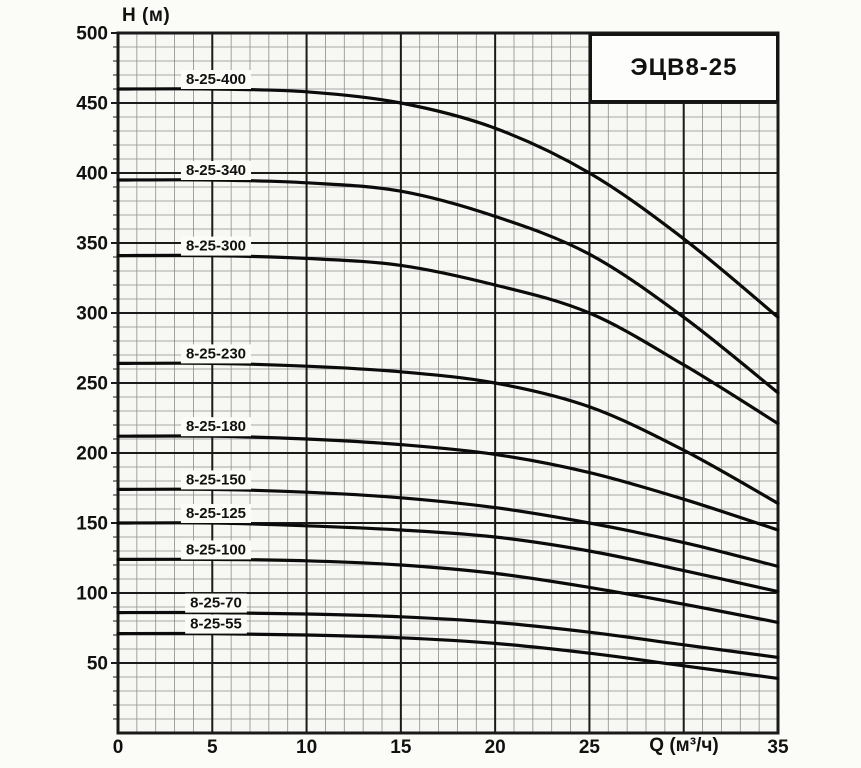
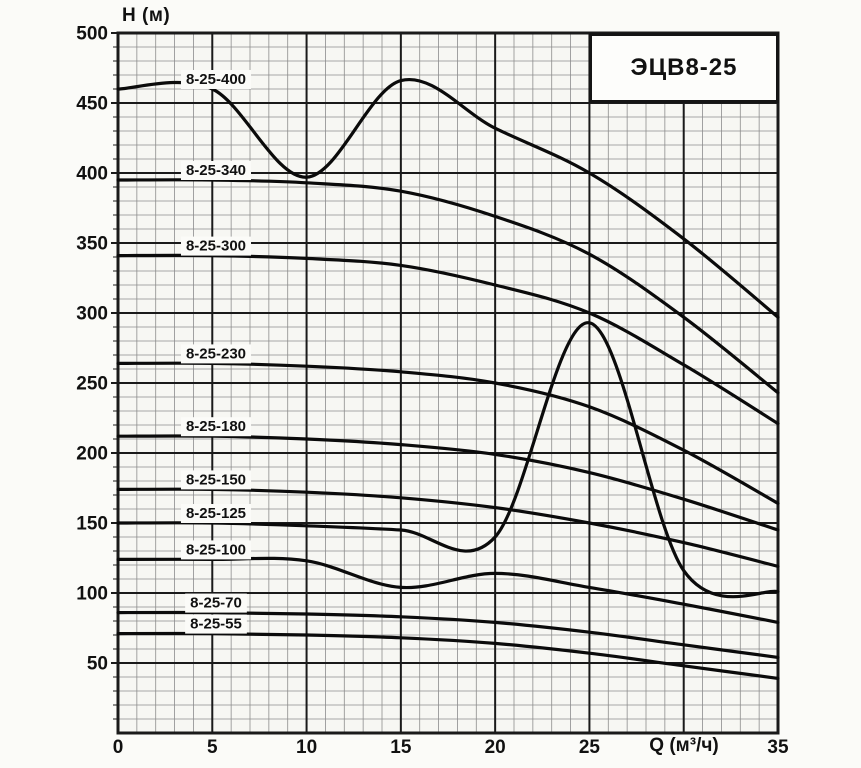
8-25-400/10: 458 -> 397
8-25-400/15: 450 -> 466
8-25-100/15: 120 -> 104
8-25-125/25: 130 -> 293
